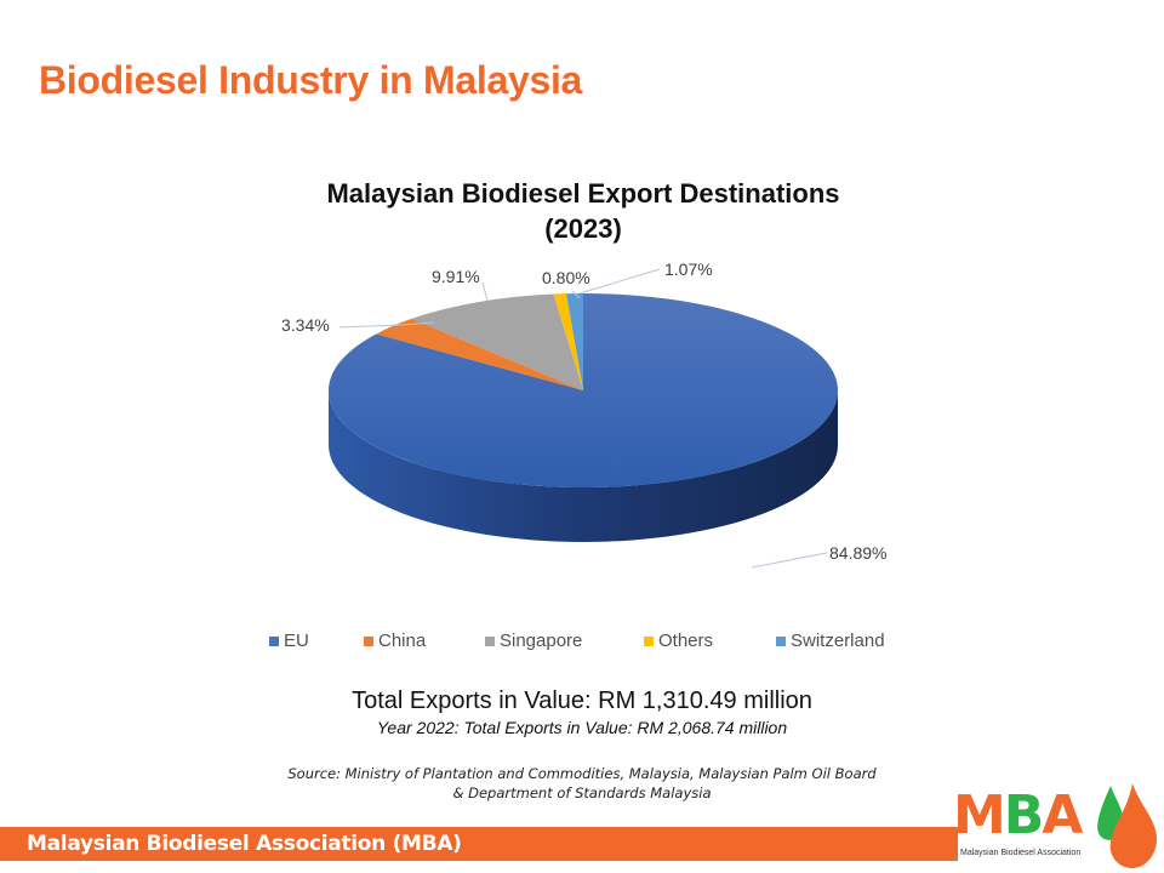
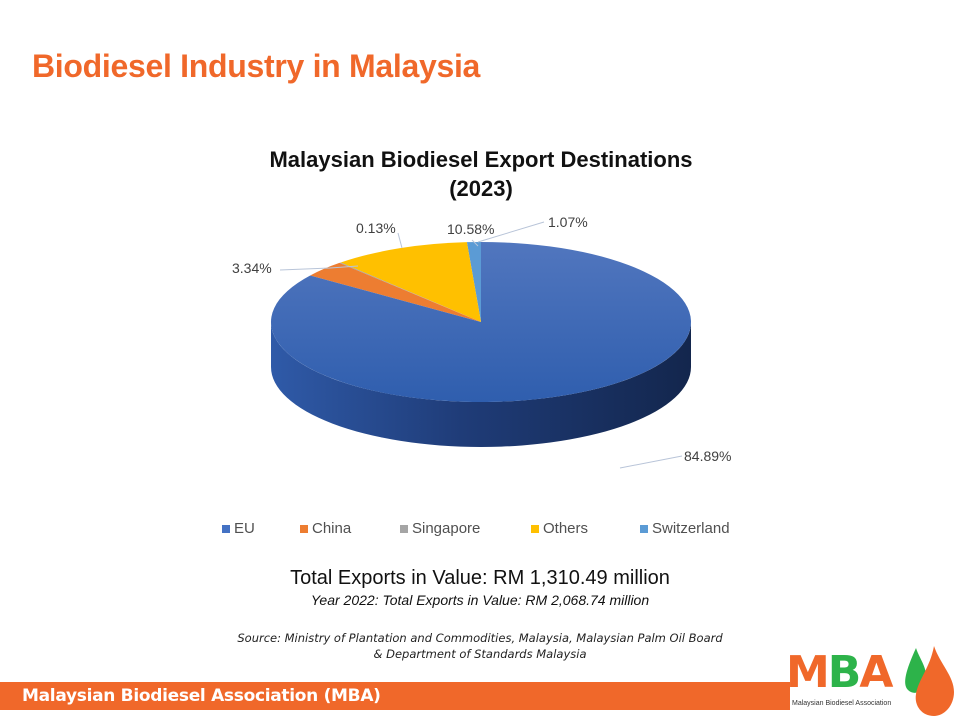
Singapore: 9.91% -> 0.13%
Others: 0.80% -> 10.58%
